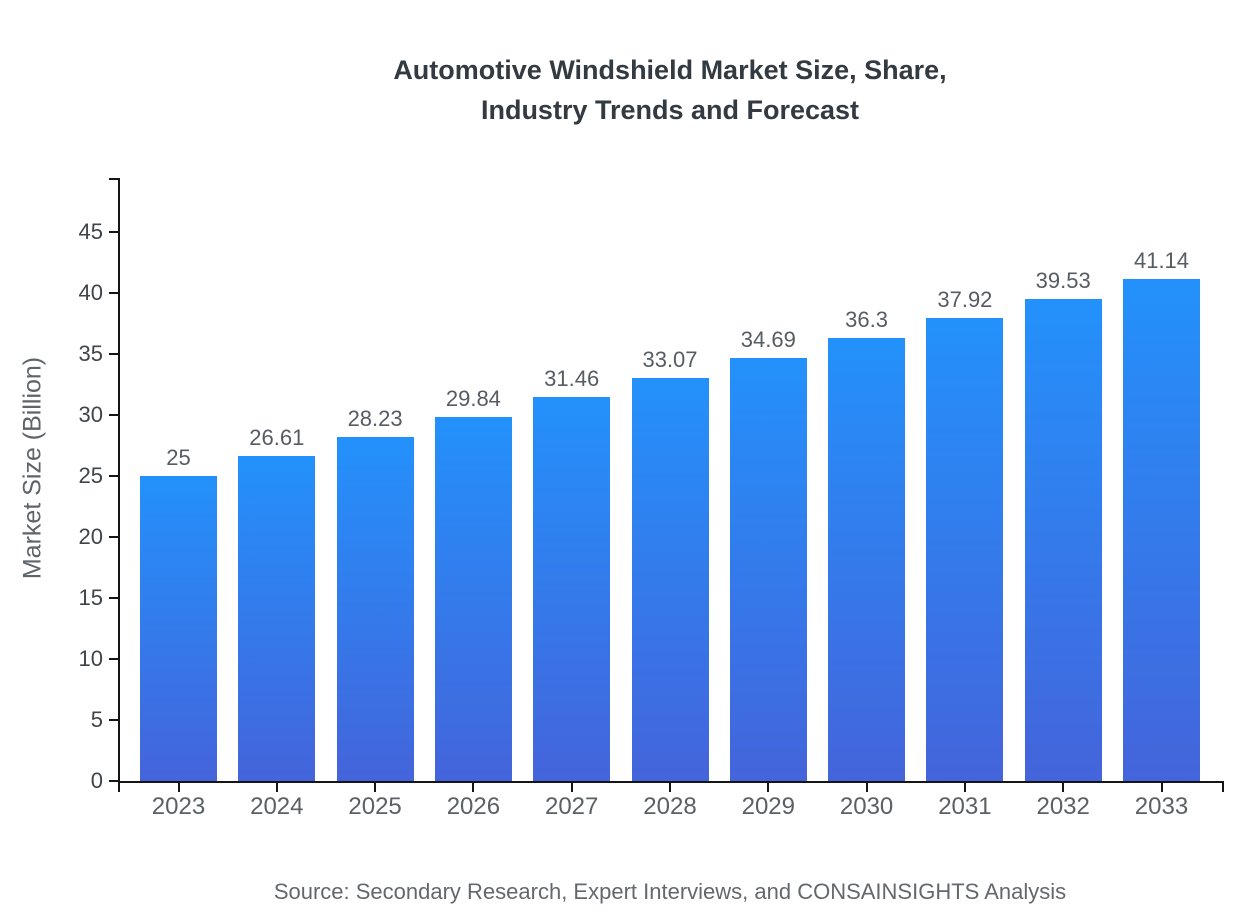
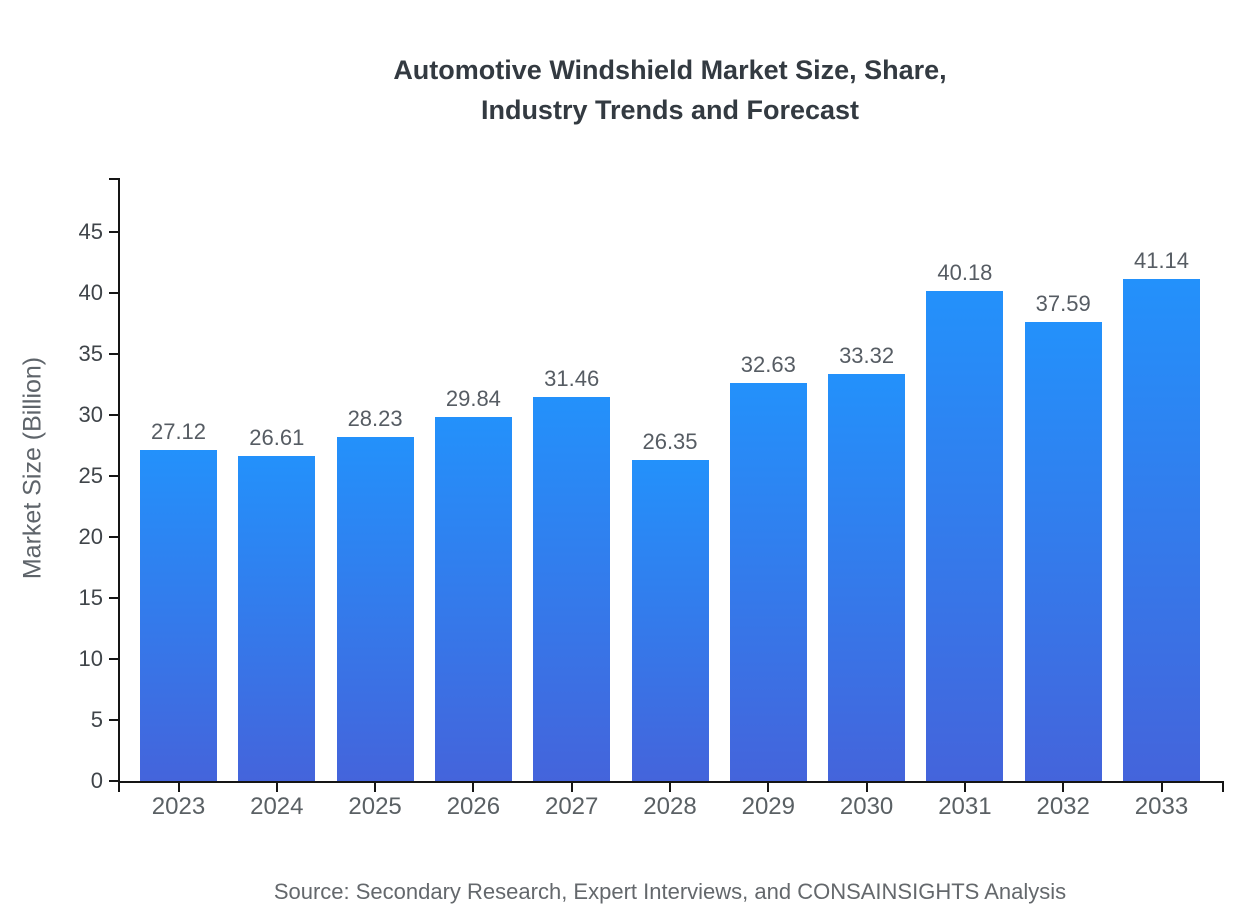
2023: 25 -> 27.12
2028: 33.07 -> 26.35
2029: 34.69 -> 32.63
2030: 36.3 -> 33.32
2031: 37.92 -> 40.18
2032: 39.53 -> 37.59
